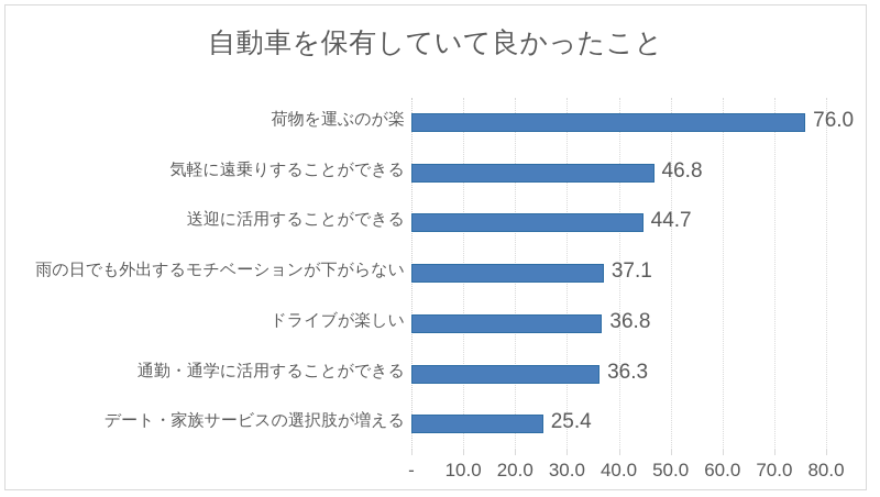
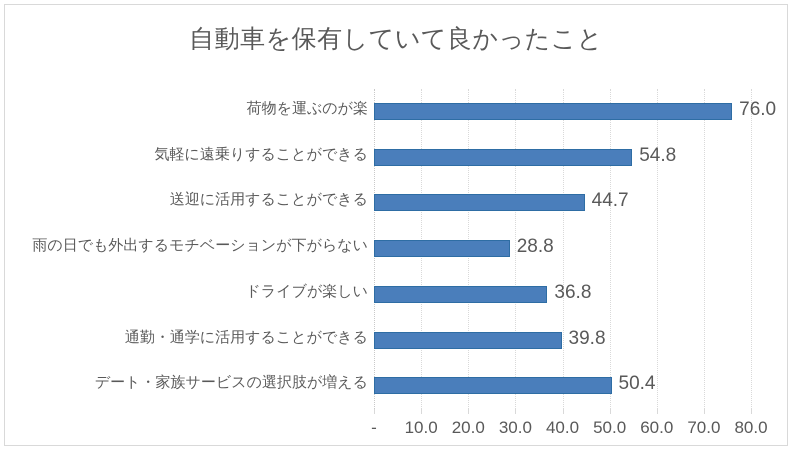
気軽に遠乗りすることができる: 46.8 -> 54.8
雨の日でも外出するモチベーションが下がらない: 37.1 -> 28.8
通勤・通学に活用することができる: 36.3 -> 39.8
デート・家族サービスの選択肢が増える: 25.4 -> 50.4
